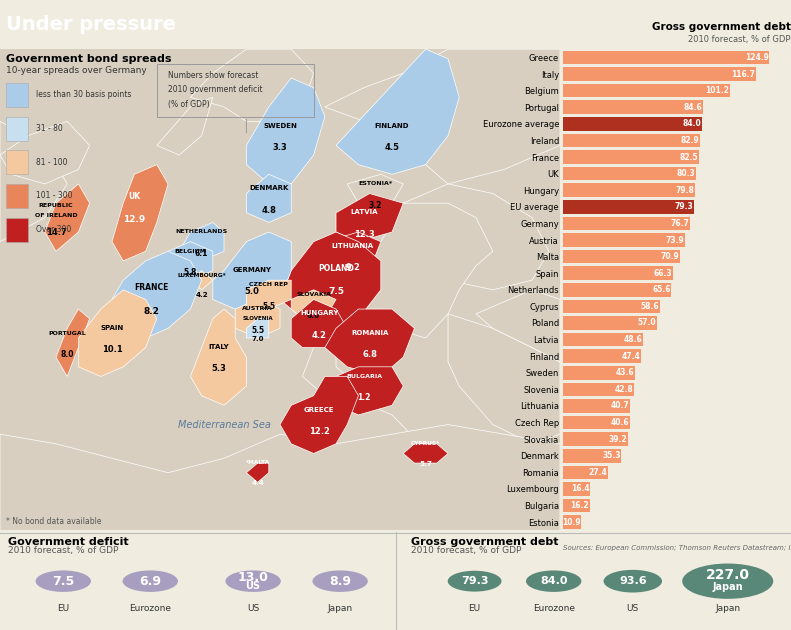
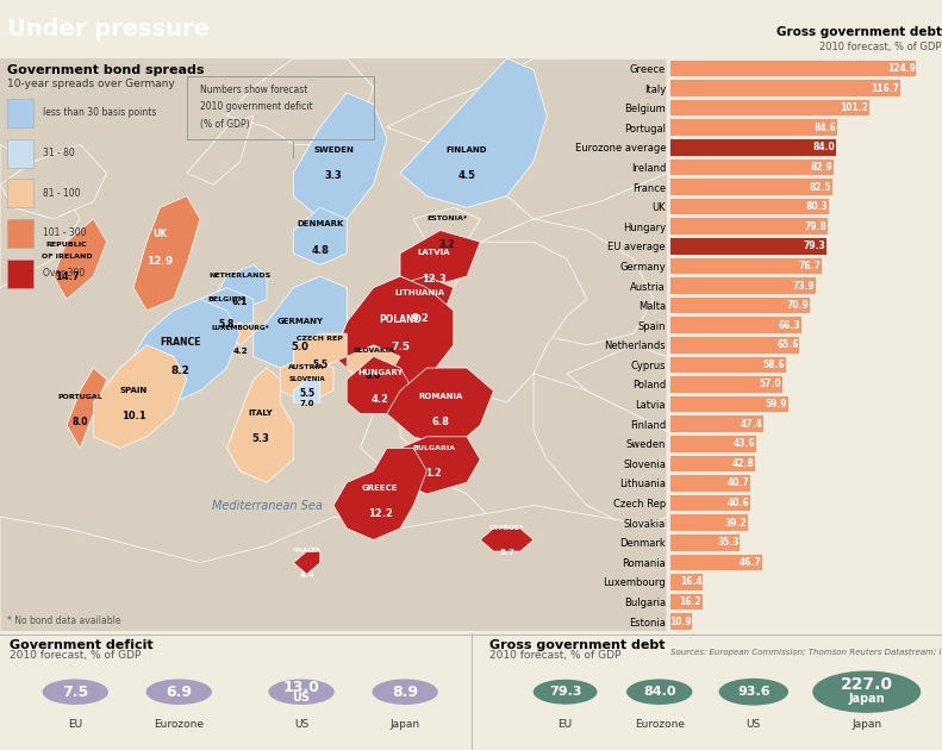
Latvia: 48.6 -> 59.9
Romania: 27.4 -> 46.7
